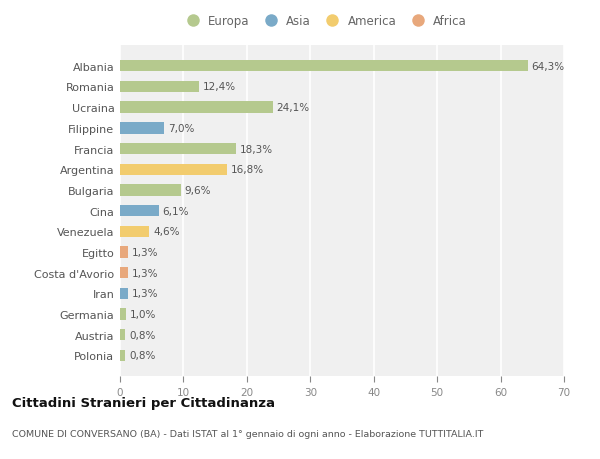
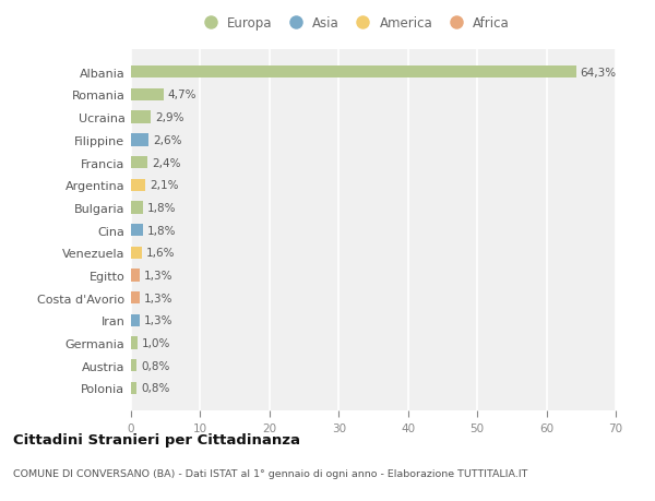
Romania: 12,4% -> 4,7%
Ucraina: 24,1% -> 2,9%
Filippine: 7,0% -> 2,6%
Francia: 18,3% -> 2,4%
Argentina: 16,8% -> 2,1%
Bulgaria: 9,6% -> 1,8%
Cina: 6,1% -> 1,8%
Venezuela: 4,6% -> 1,6%
